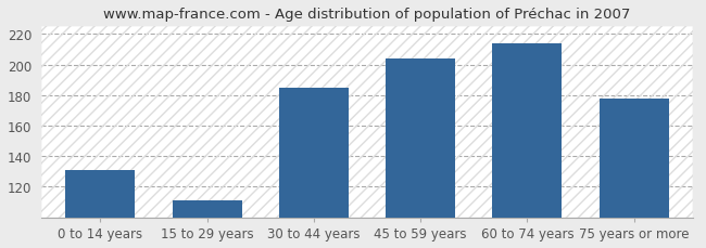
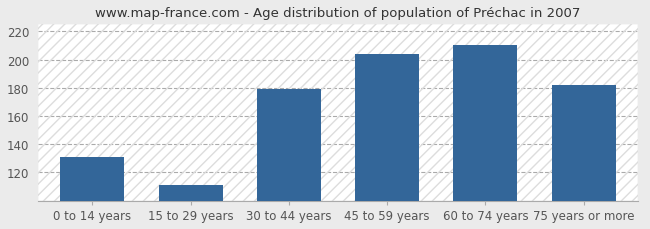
30 to 44 years: 185 -> 179
60 to 74 years: 214 -> 210
75 years or more: 178 -> 182
